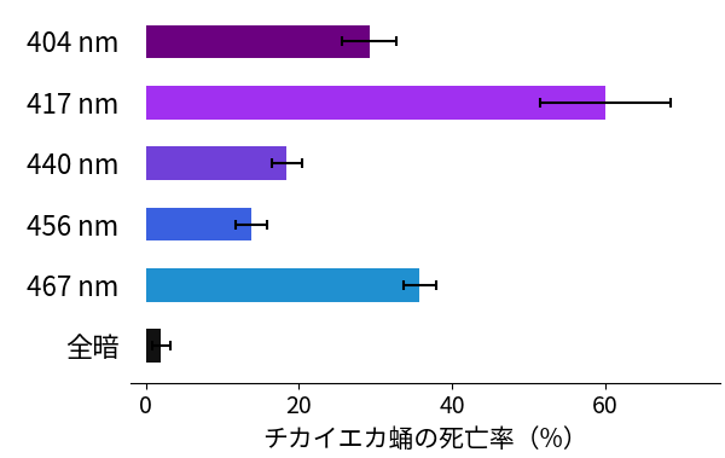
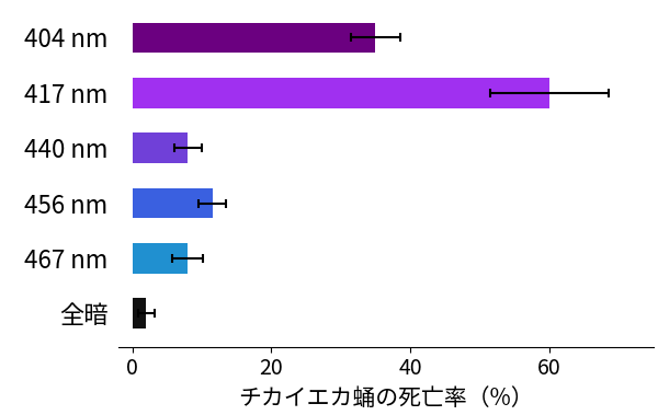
404 nm: 29.2 -> 35.0
440 nm: 18.4 -> 8.0
456 nm: 13.8 -> 11.5
467 nm: 35.8 -> 8.0
